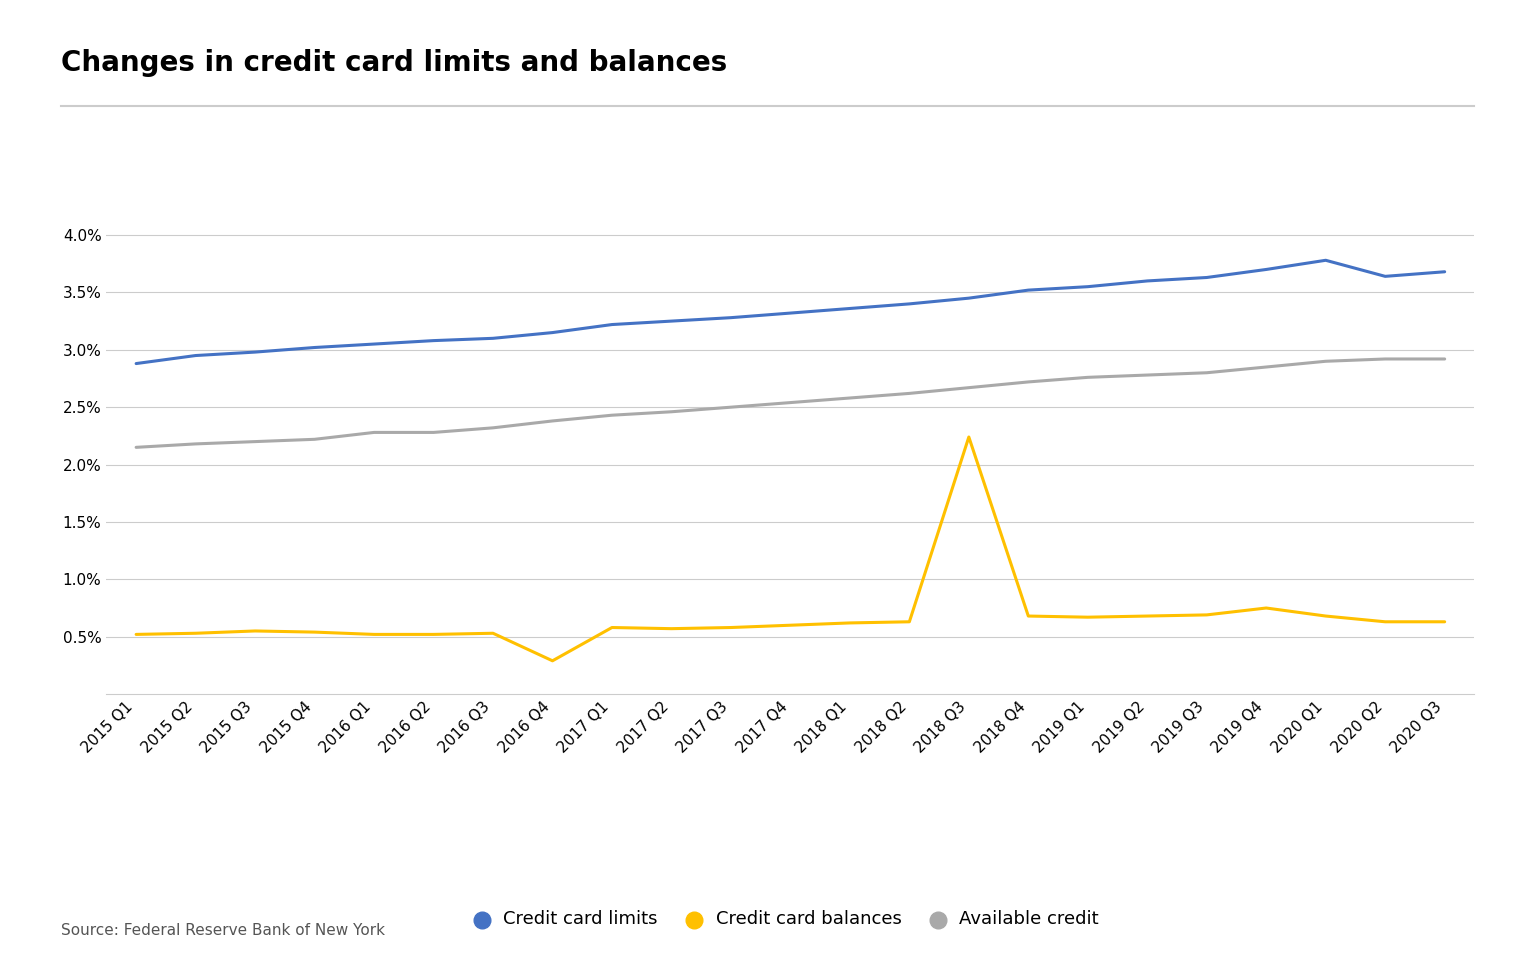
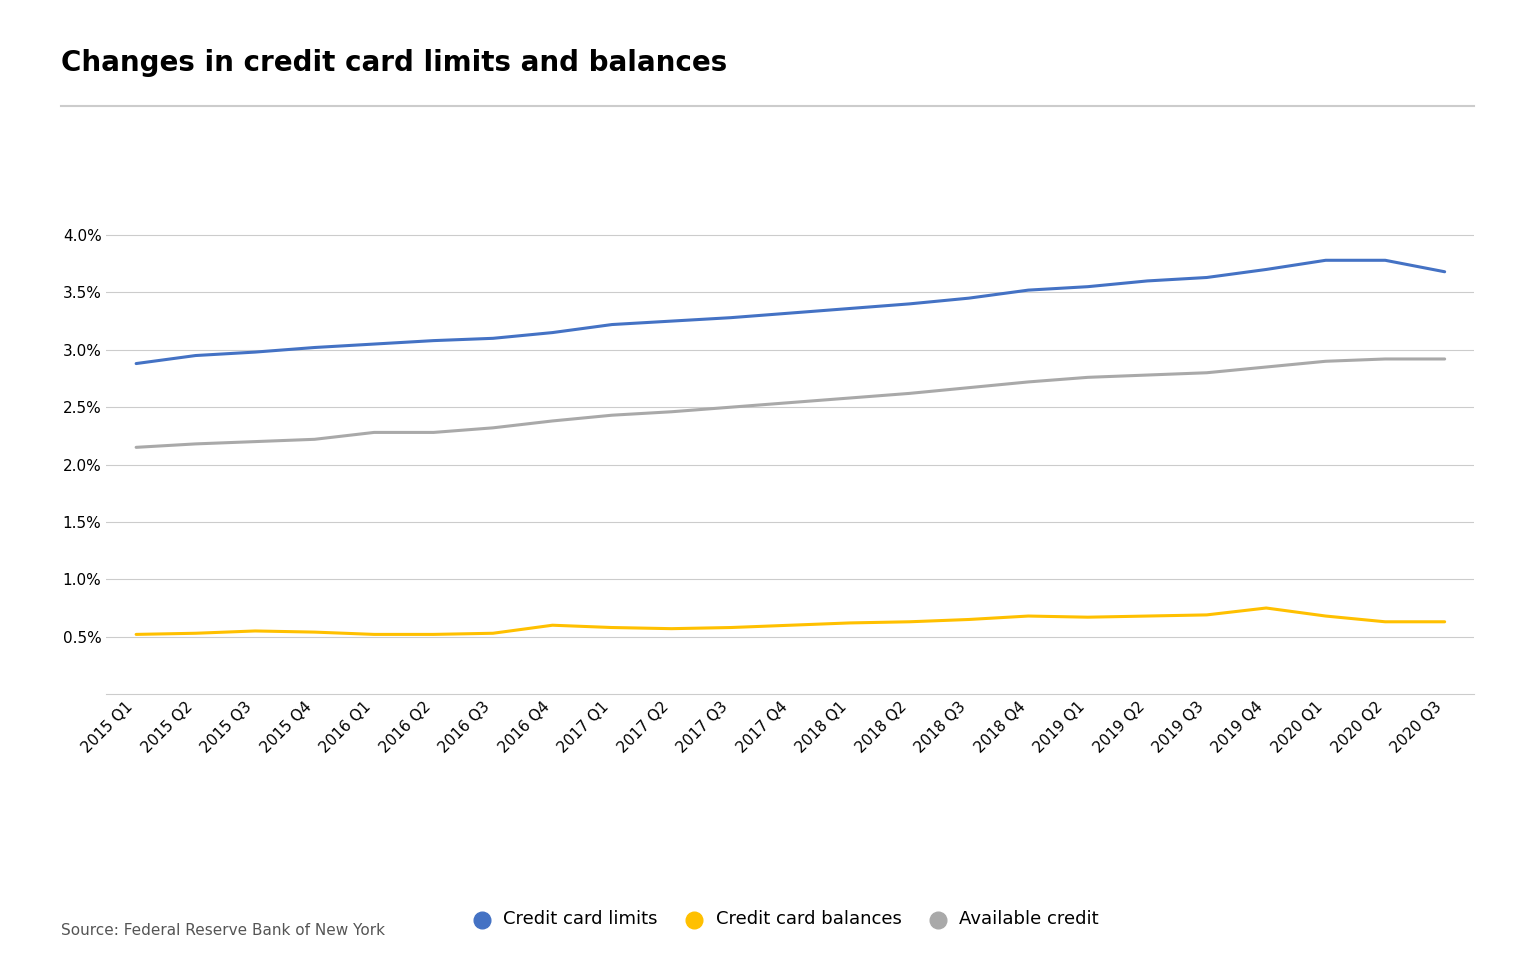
Credit card balances/2016 Q4: 0.29% -> 0.60%
Credit card balances/2018 Q3: 2.24% -> 0.65%
Credit card limits/2020 Q2: 3.64% -> 3.78%
